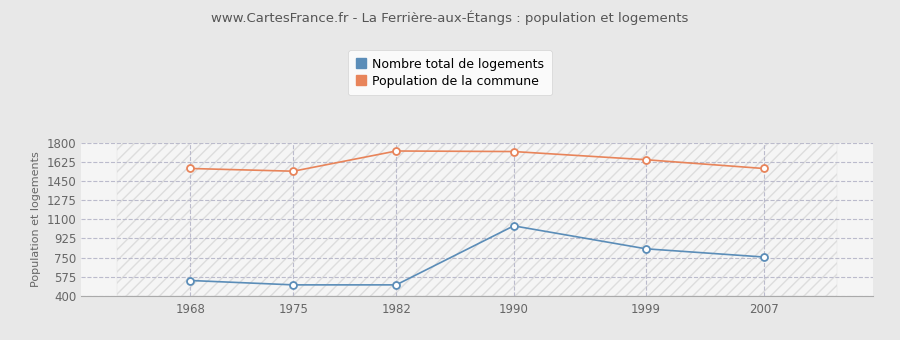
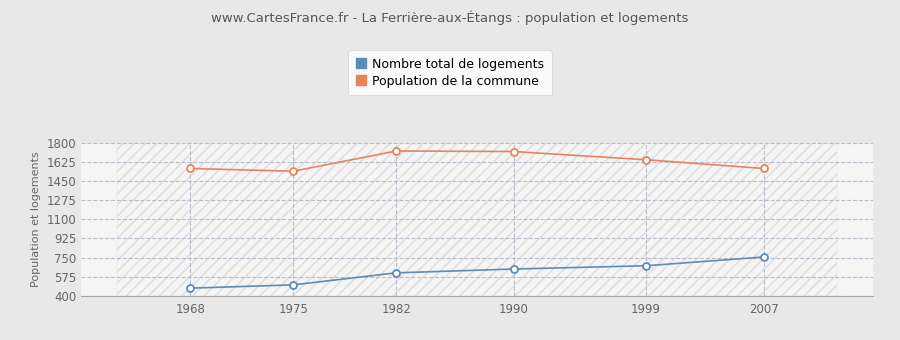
Nombre total de logements/1968: 540 -> 470
Nombre total de logements/1982: 500 -> 610
Nombre total de logements/1990: 1040 -> 640
Nombre total de logements/1999: 830 -> 680
